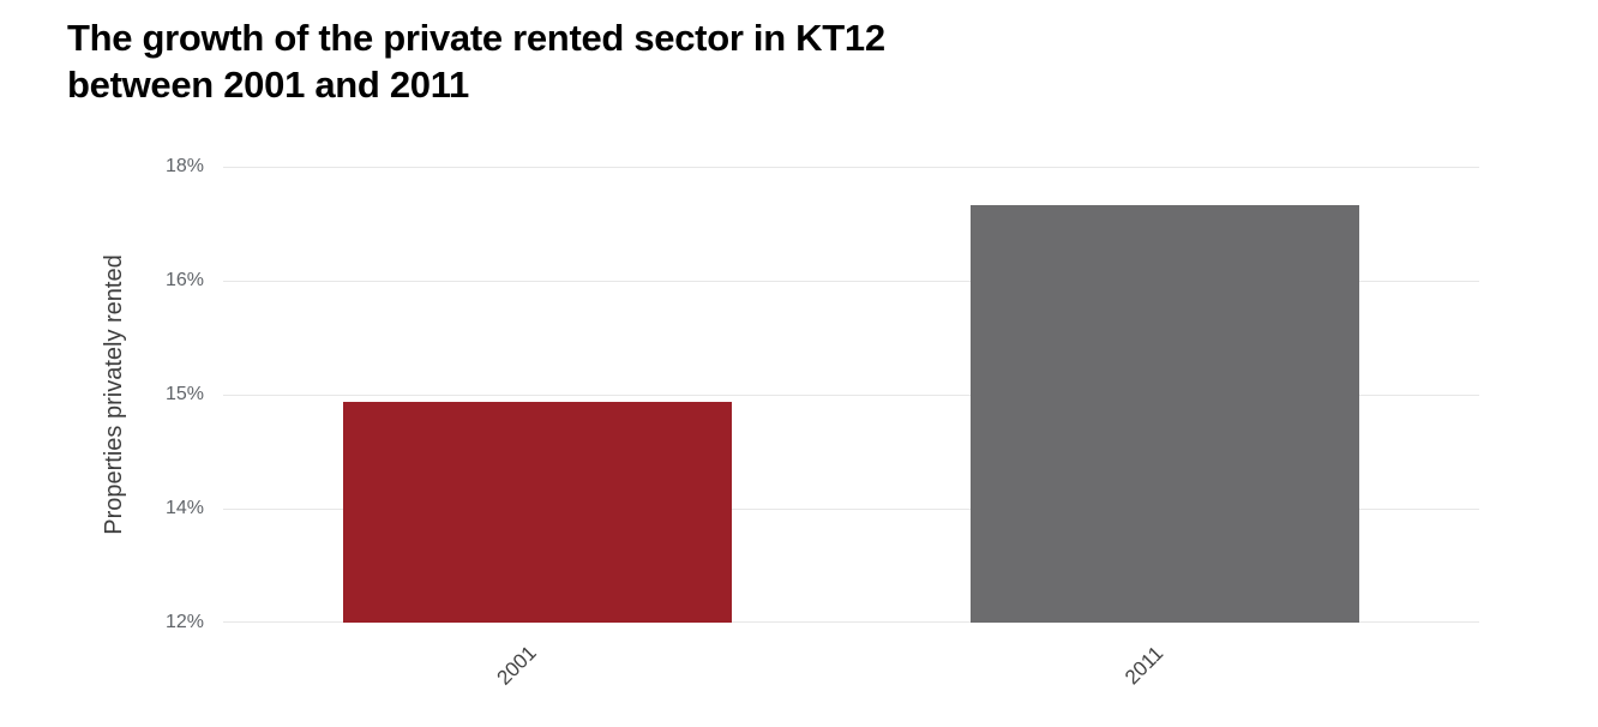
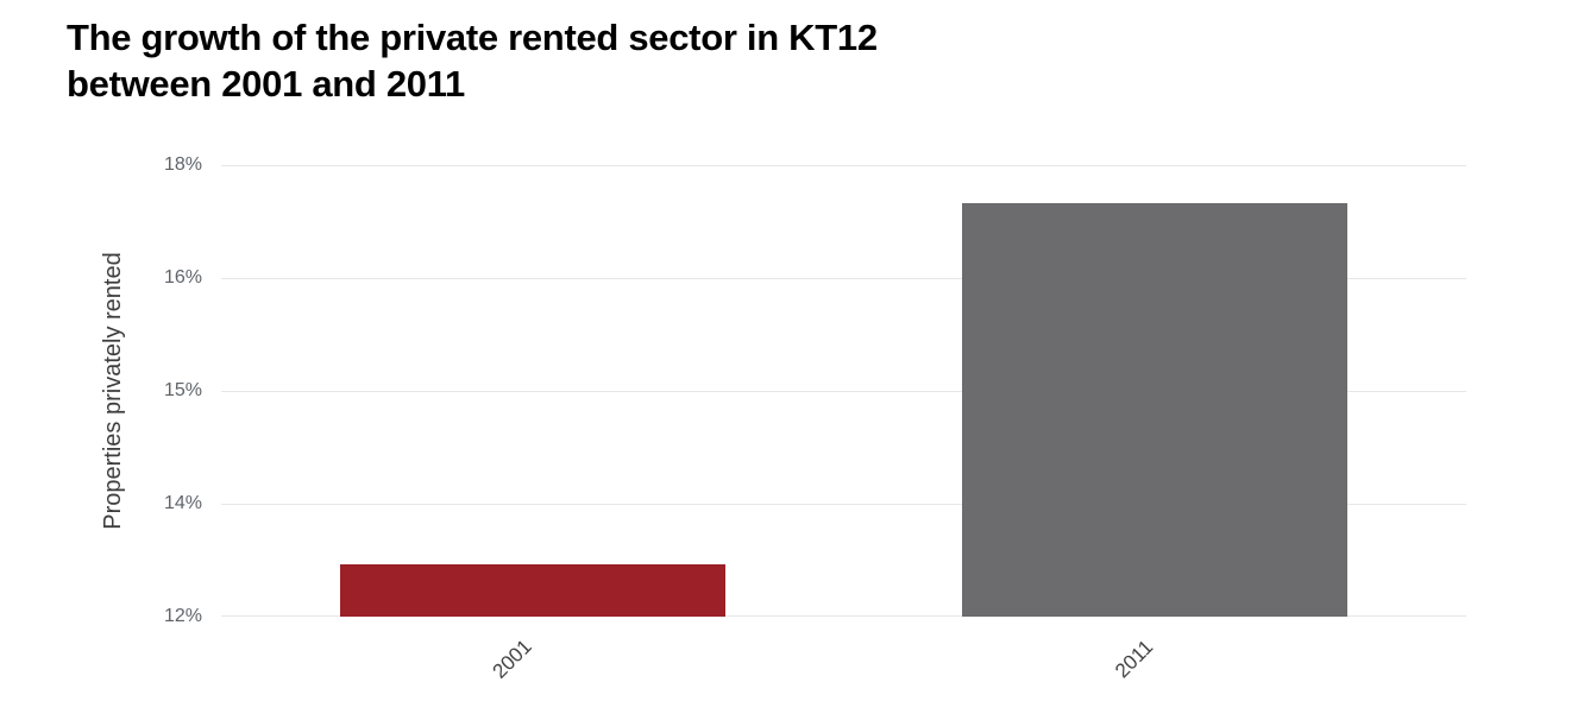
2001: 14.9% -> 12.7%
